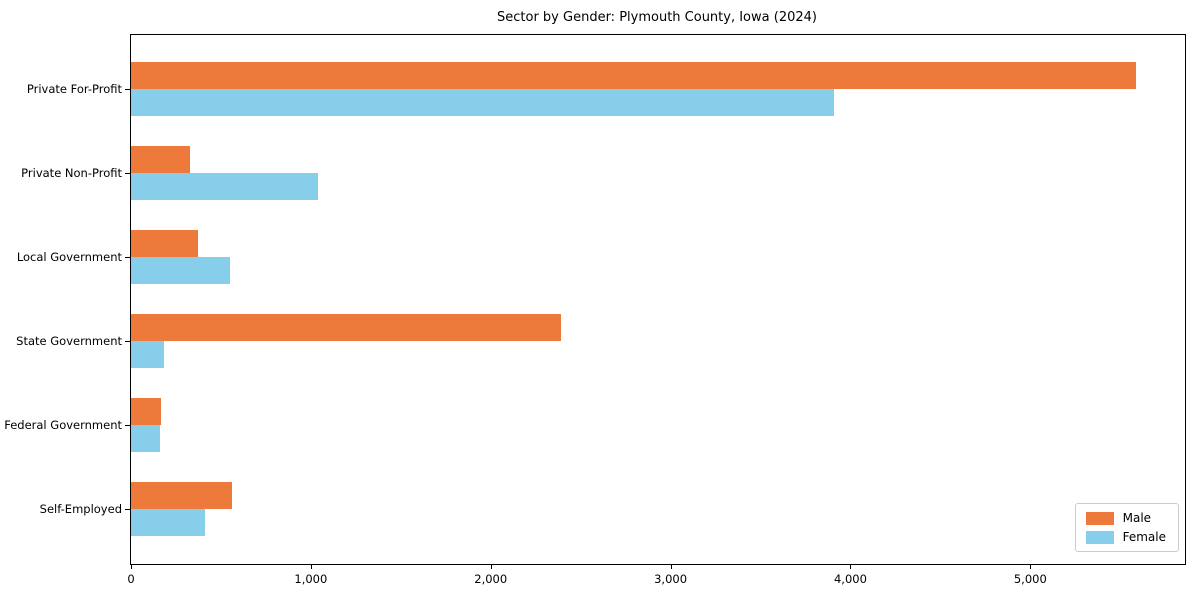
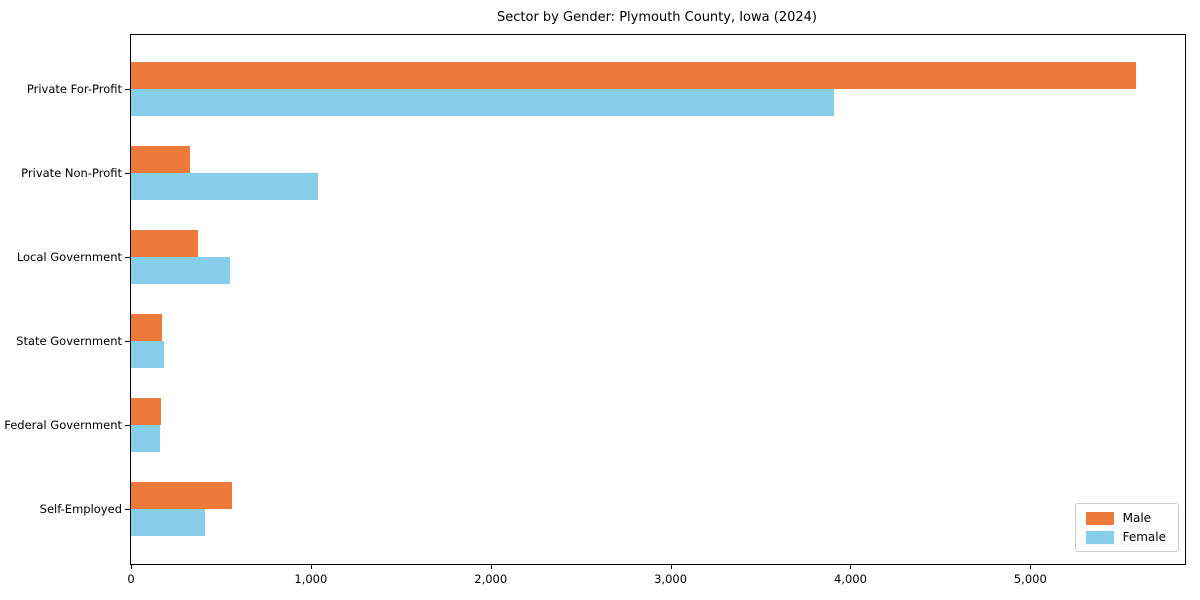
Male/State Government: 2390 -> 170
